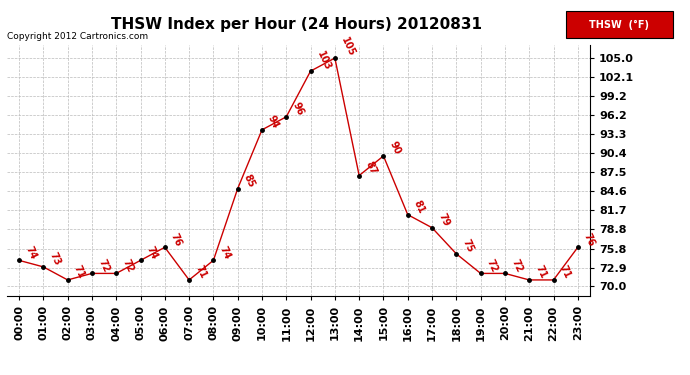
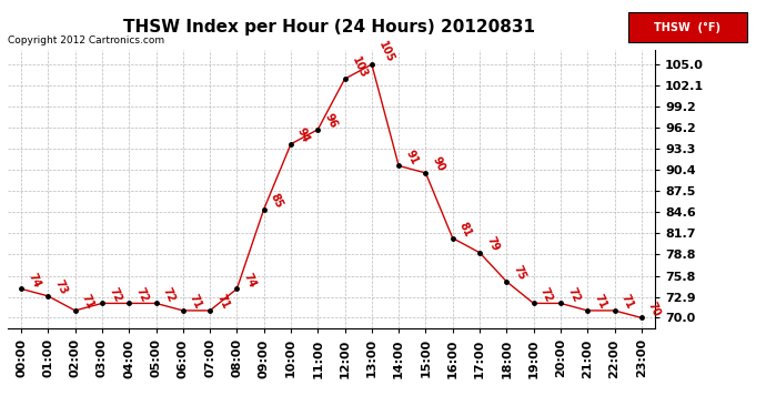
05:00: 74 -> 72
06:00: 76 -> 71
14:00: 87 -> 91
23:00: 76 -> 70
